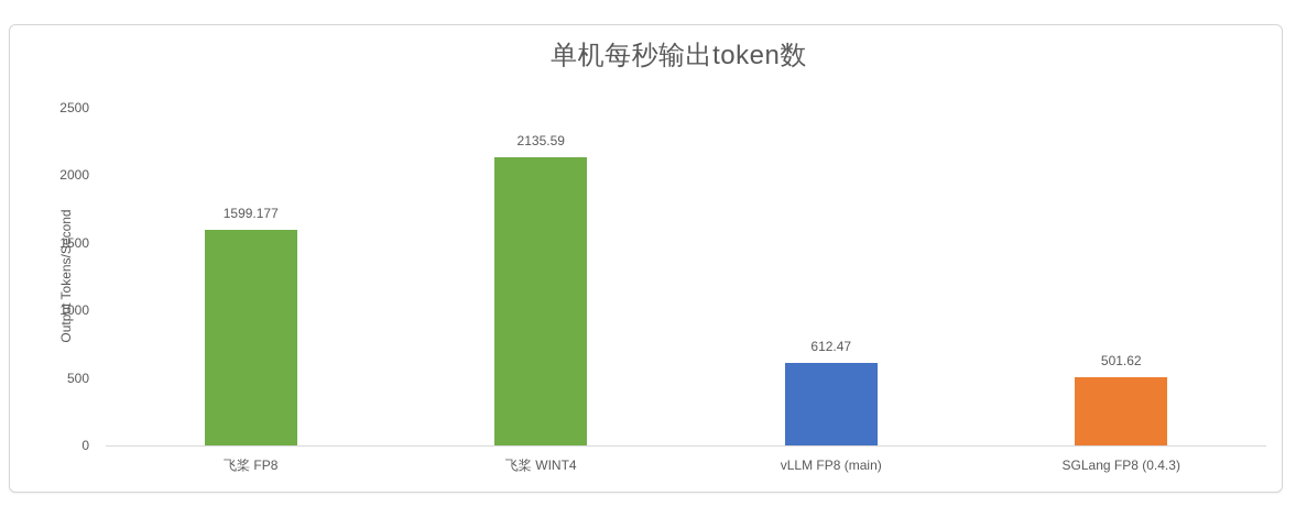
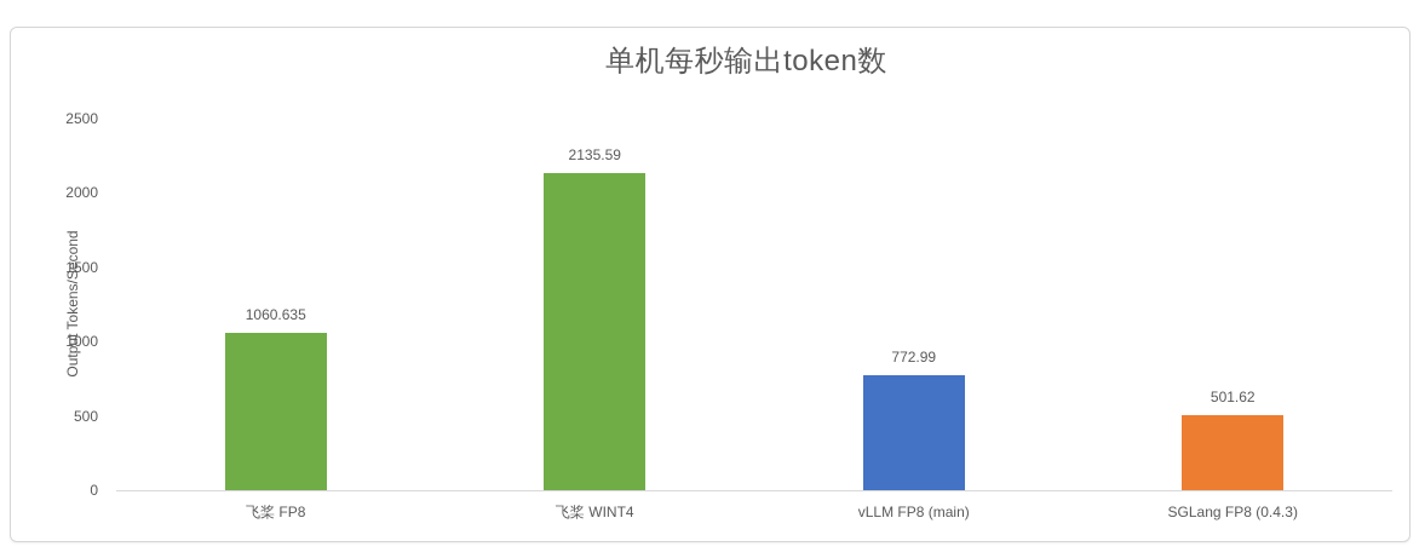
飞桨 FP8: 1599.177 -> 1060.635
vLLM FP8 (main): 612.47 -> 772.99
